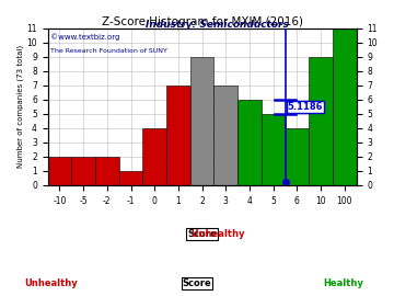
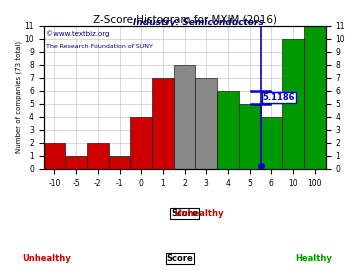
-5: 2 -> 1
2: 9 -> 8
10: 9 -> 10
